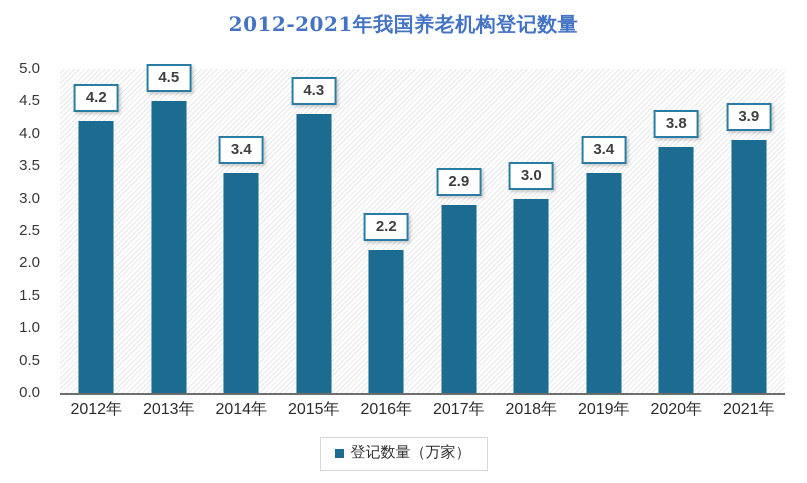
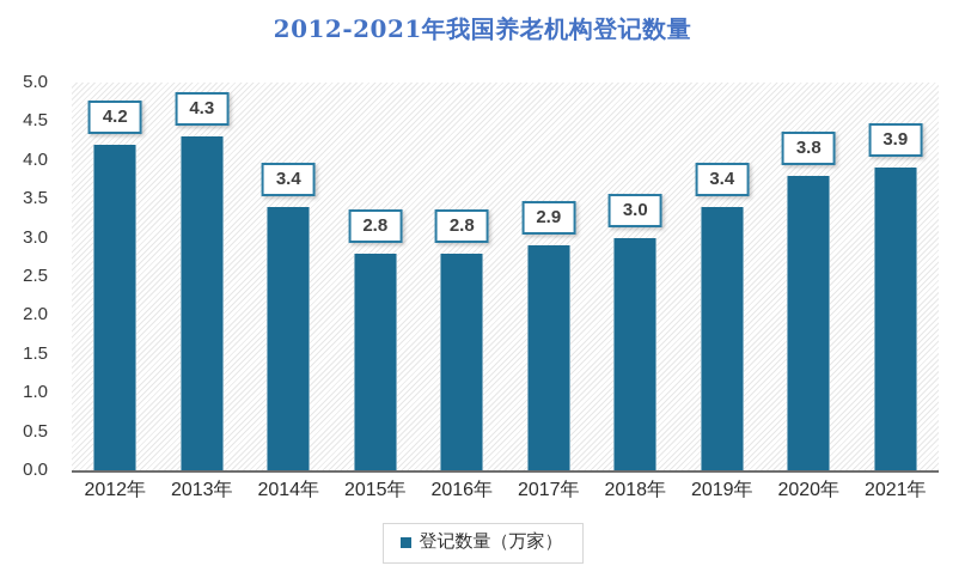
2013年: 4.5 -> 4.3
2015年: 4.3 -> 2.8
2016年: 2.2 -> 2.8
